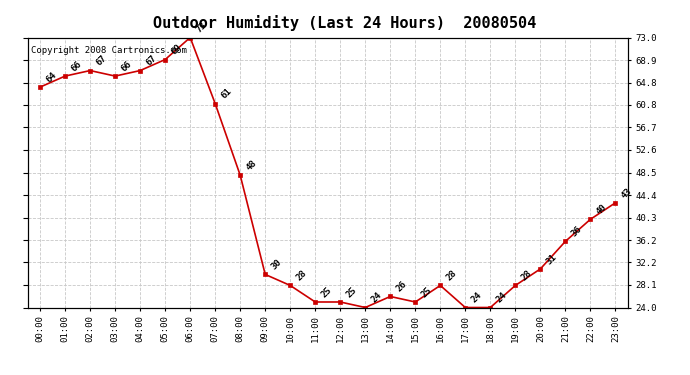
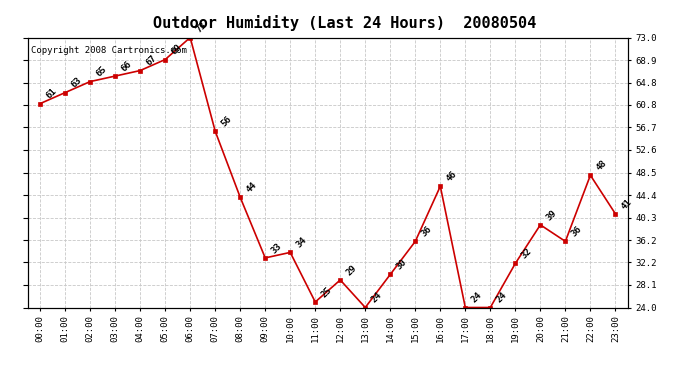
00:00: 64 -> 61
01:00: 66 -> 63
02:00: 67 -> 65
07:00: 61 -> 56
08:00: 48 -> 44
09:00: 30 -> 33
10:00: 28 -> 34
12:00: 25 -> 29
14:00: 26 -> 30
15:00: 25 -> 36
16:00: 28 -> 46
19:00: 28 -> 32
20:00: 31 -> 39
22:00: 40 -> 48
23:00: 43 -> 41
